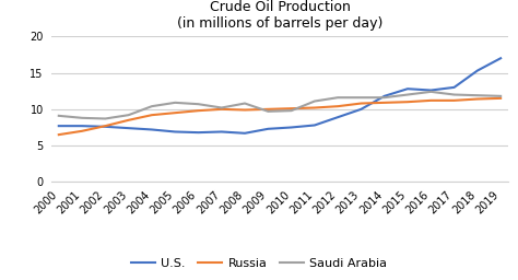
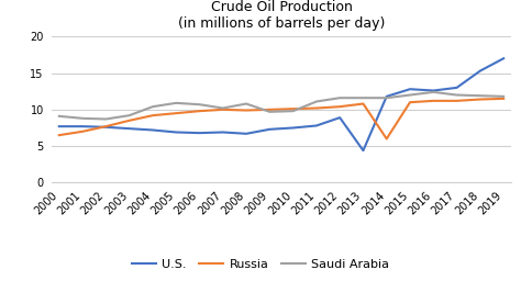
U.S./2013: 10.0 -> 4.4
Russia/2014: 10.9 -> 6.0
